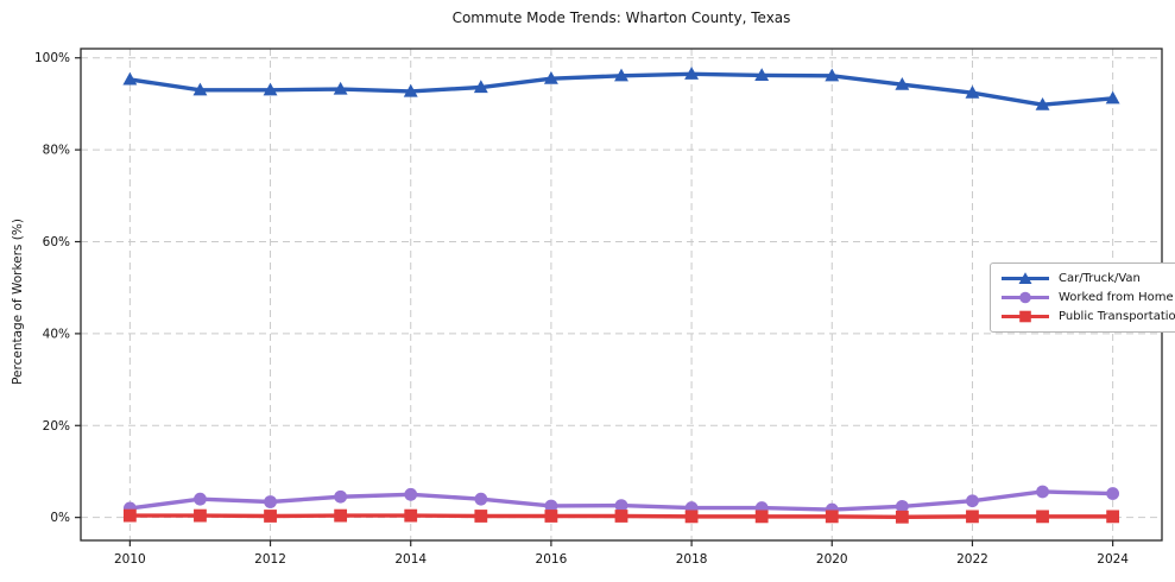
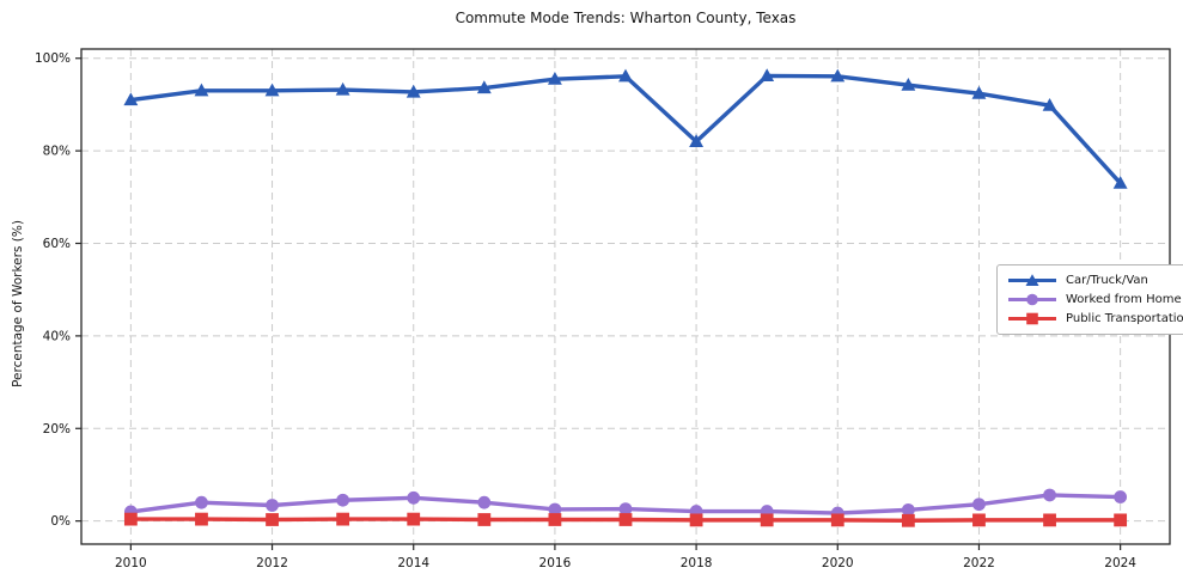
Car/Truck/Van/2010: 95% -> 91%
Car/Truck/Van/2018: 96% -> 82%
Car/Truck/Van/2024: 91% -> 73%
